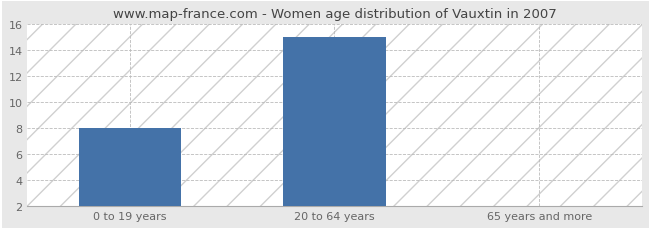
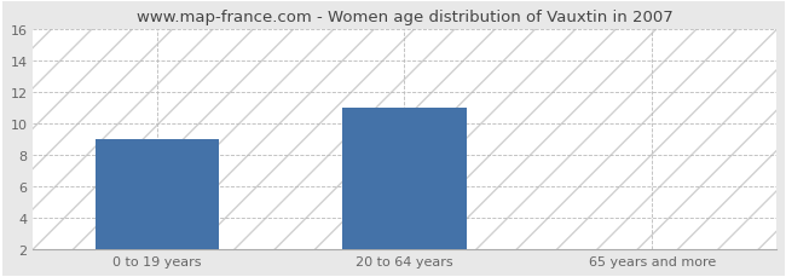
0 to 19 years: 8 -> 9
20 to 64 years: 15 -> 11
